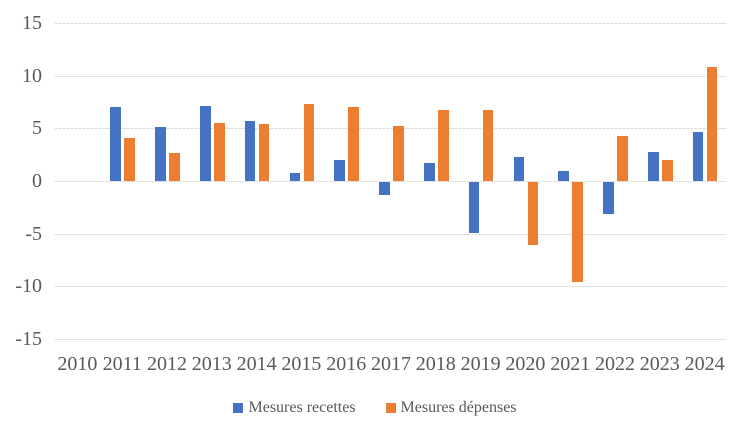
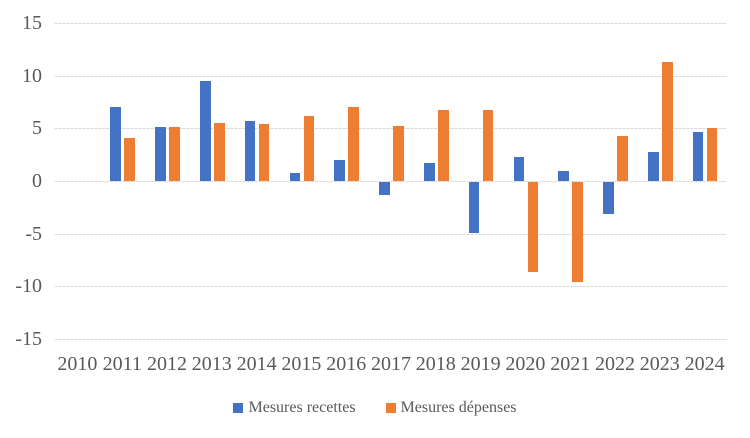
Mesures dépenses/2012: 2.7 -> 5.1
Mesures recettes/2013: 7.1 -> 9.5
Mesures dépenses/2015: 7.3 -> 6.2
Mesures dépenses/2020: -6.0 -> -8.5
Mesures dépenses/2023: 2.0 -> 11.3
Mesures dépenses/2024: 10.8 -> 5.0
